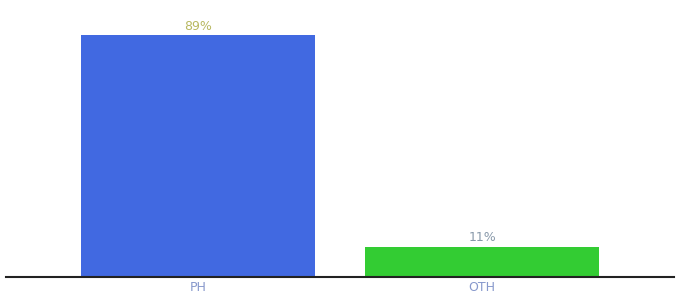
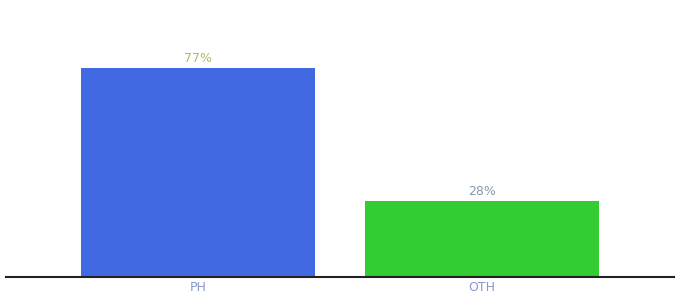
PH: 89% -> 77%
OTH: 11% -> 28%
